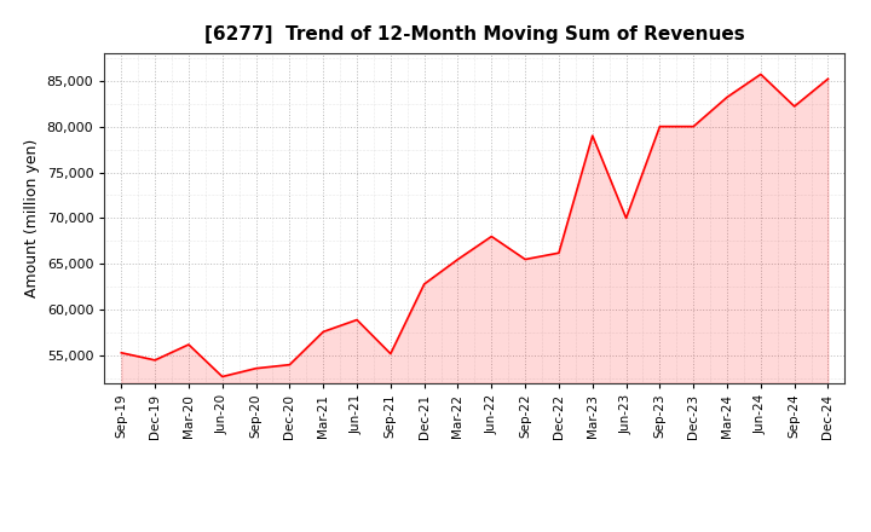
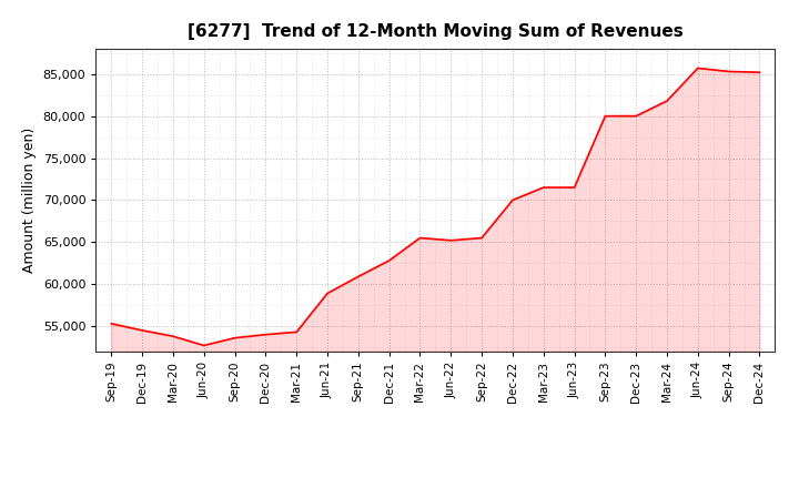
Mar-20: 56,200 -> 53,800
Mar-21: 57,600 -> 54,300
Sep-21: 55,200 -> 60,900
Jun-22: 68,000 -> 65,200
Dec-22: 66,200 -> 70,000
Mar-23: 79,000 -> 71,500
Jun-23: 70,000 -> 71,500
Mar-24: 83,200 -> 81,800
Sep-24: 82,200 -> 85,300
